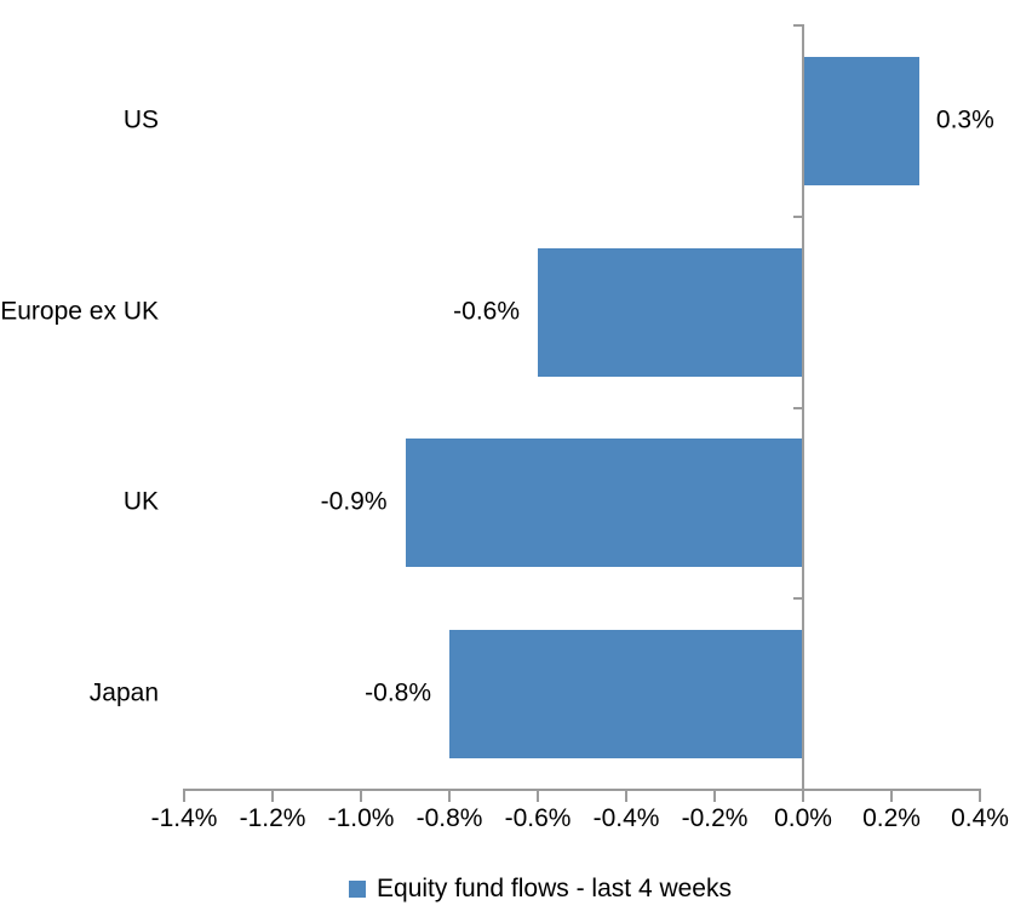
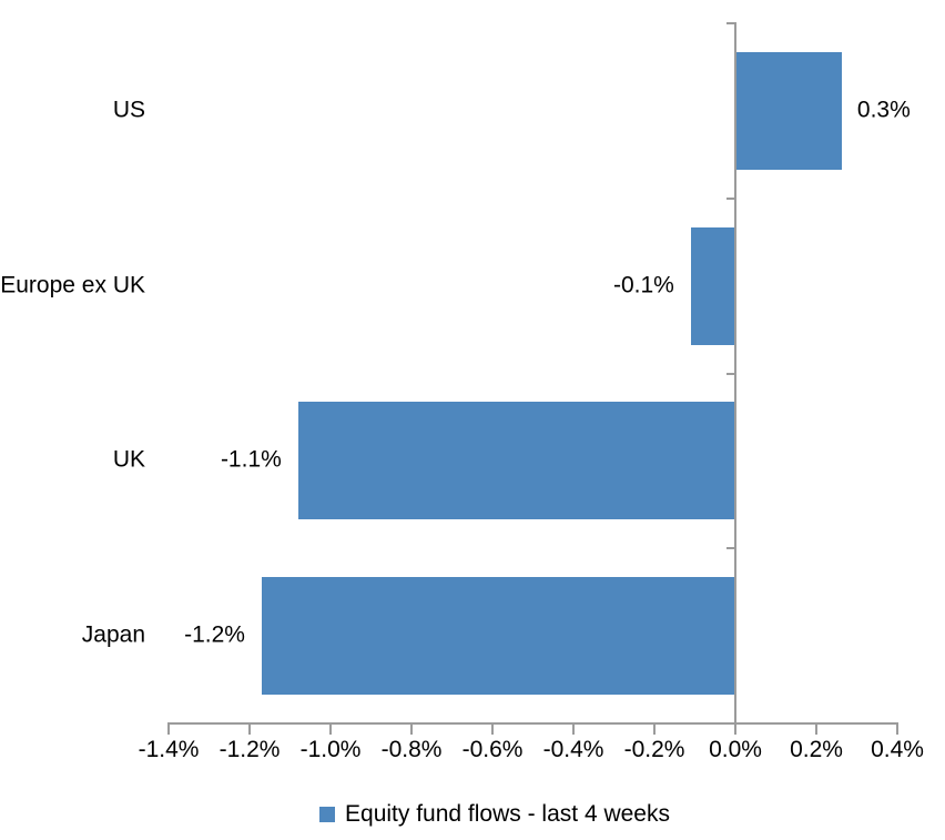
Europe ex UK: -0.6% -> -0.1%
UK: -0.9% -> -1.1%
Japan: -0.8% -> -1.2%
